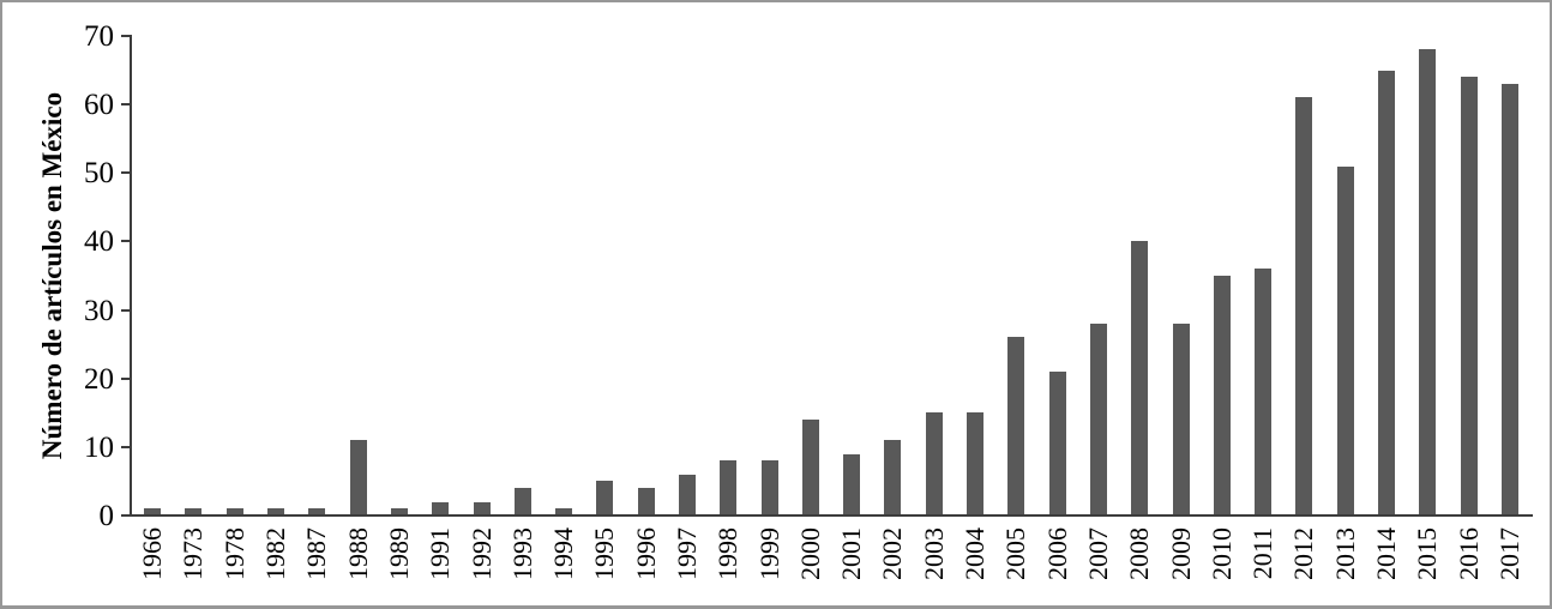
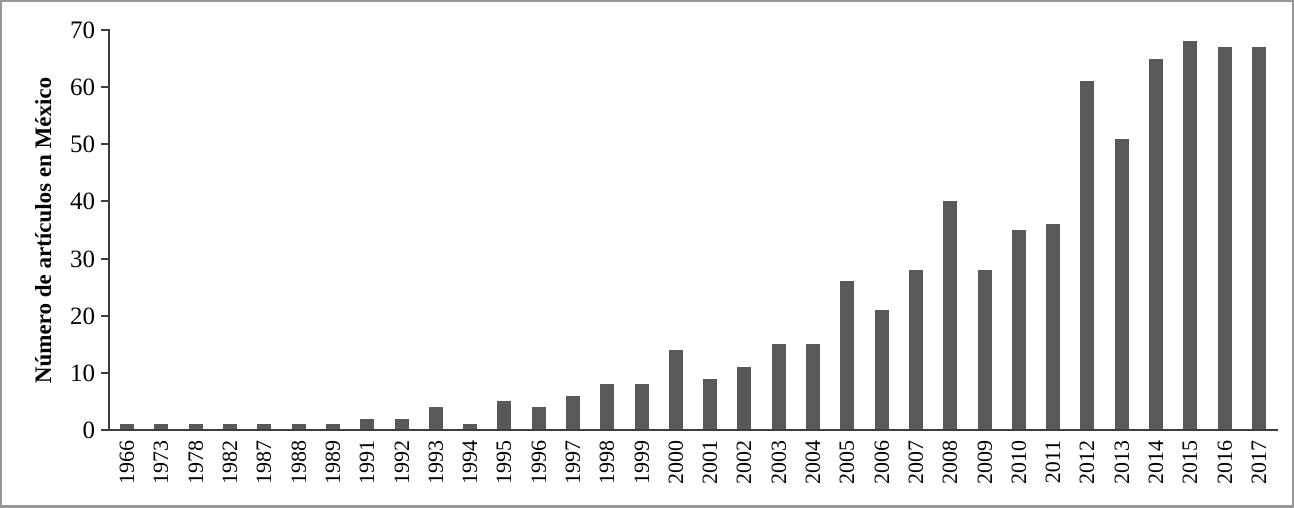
1988: 11 -> 1
2016: 64 -> 67
2017: 63 -> 67
